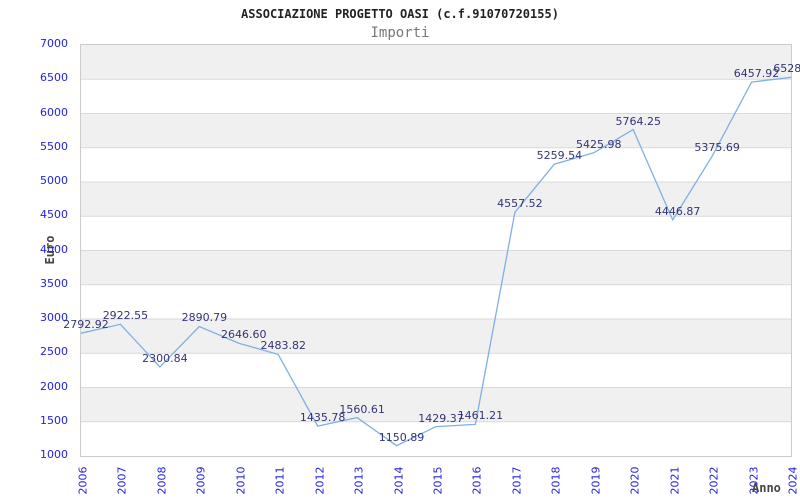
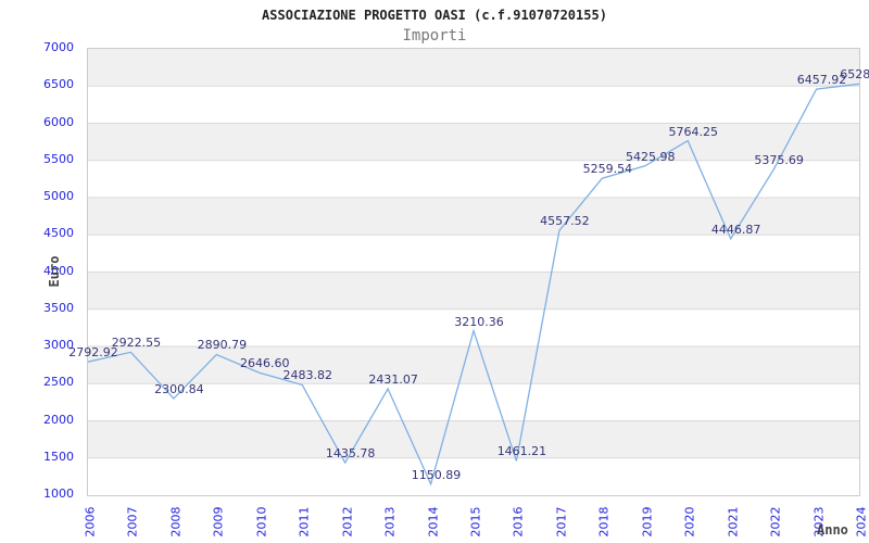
2013: 1560.61 -> 2431.07
2015: 1429.37 -> 3210.36
